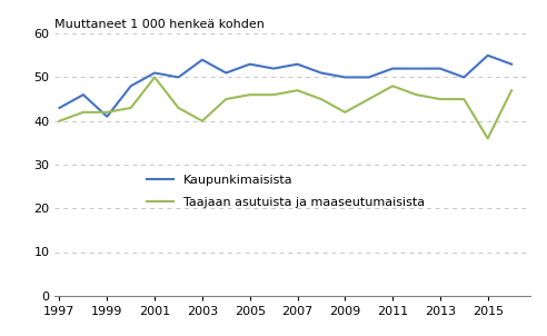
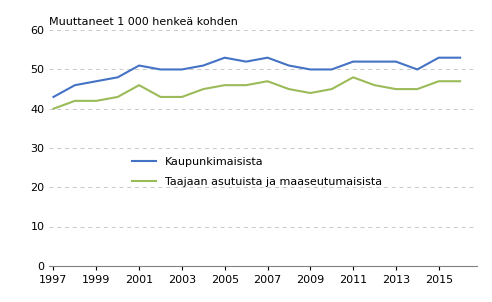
Kaupunkimaisista/1999: 41 -> 47
Taajaan asutuista ja maaseutumaisista/2001: 50 -> 46
Kaupunkimaisista/2003: 54 -> 50
Taajaan asutuista ja maaseutumaisista/2003: 40 -> 43
Taajaan asutuista ja maaseutumaisista/2009: 42 -> 44
Kaupunkimaisista/2015: 55 -> 53
Taajaan asutuista ja maaseutumaisista/2015: 36 -> 47
